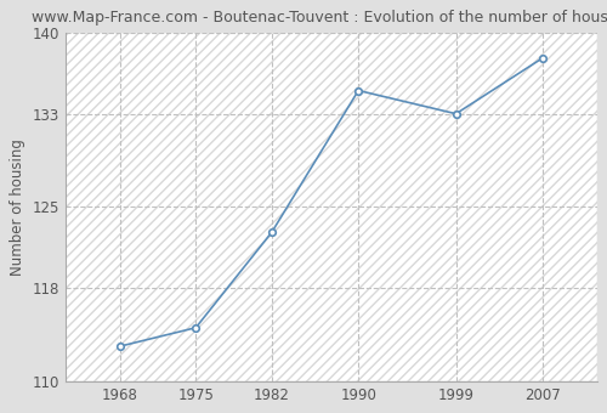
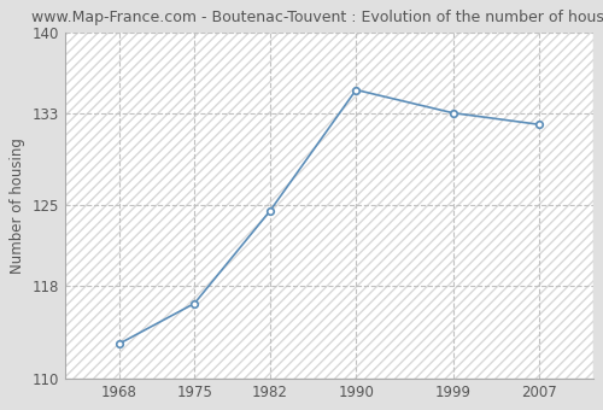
1975: 114.6 -> 116.5
1982: 122.8 -> 124.5
2007: 137.8 -> 132.0
